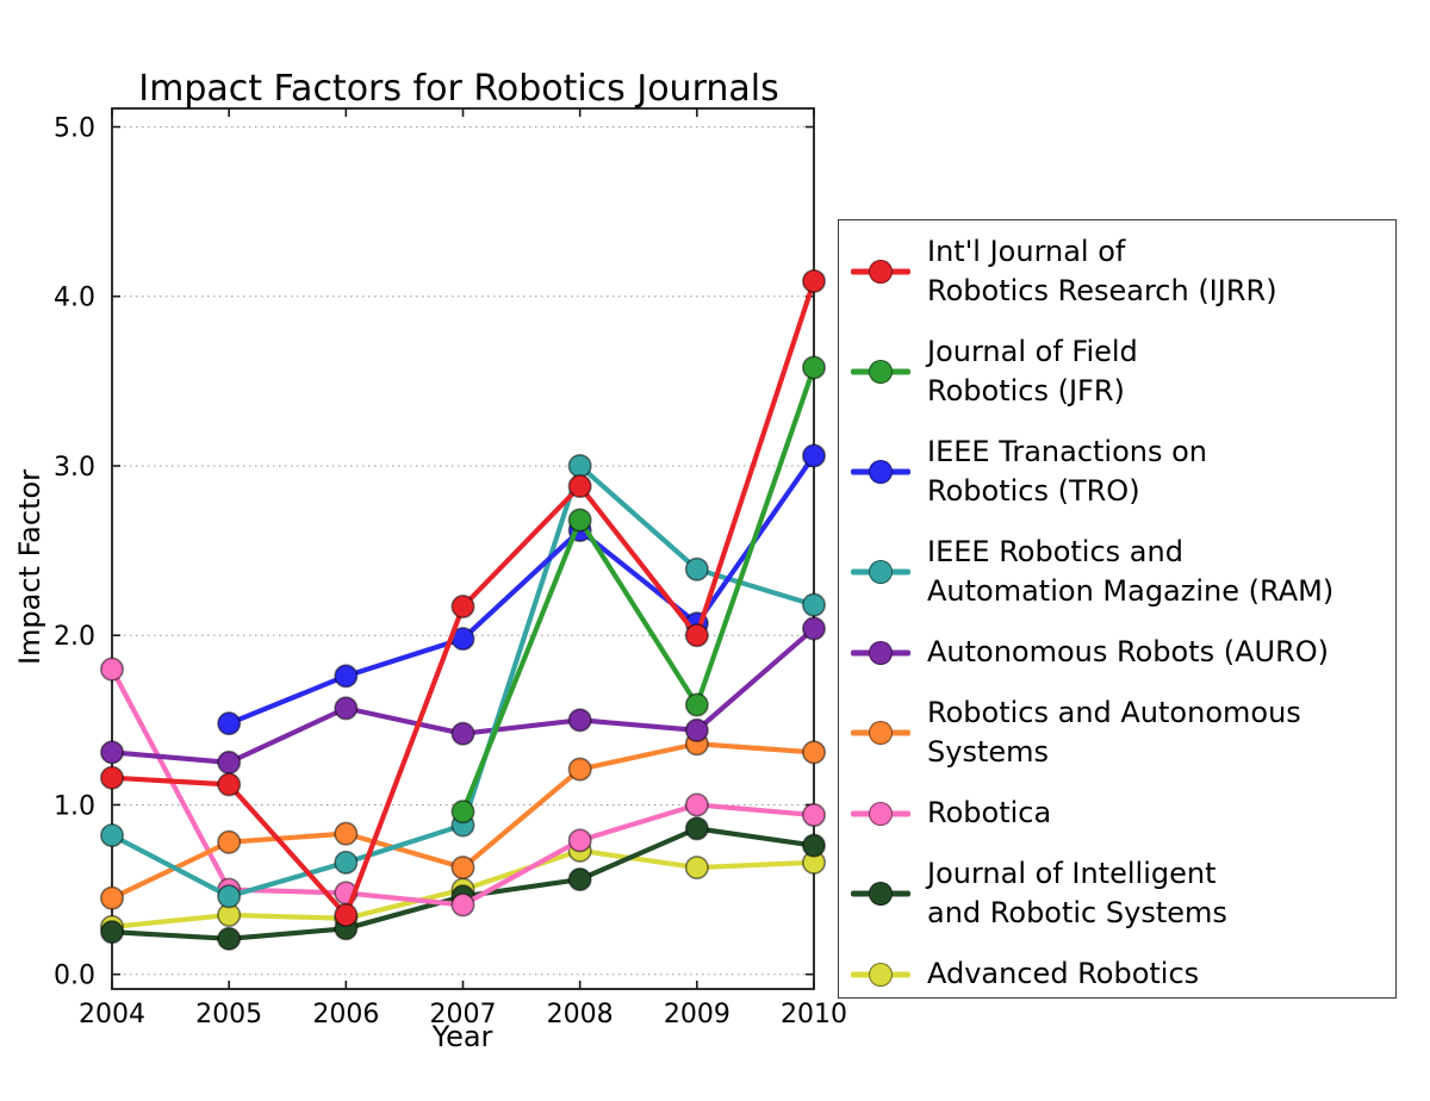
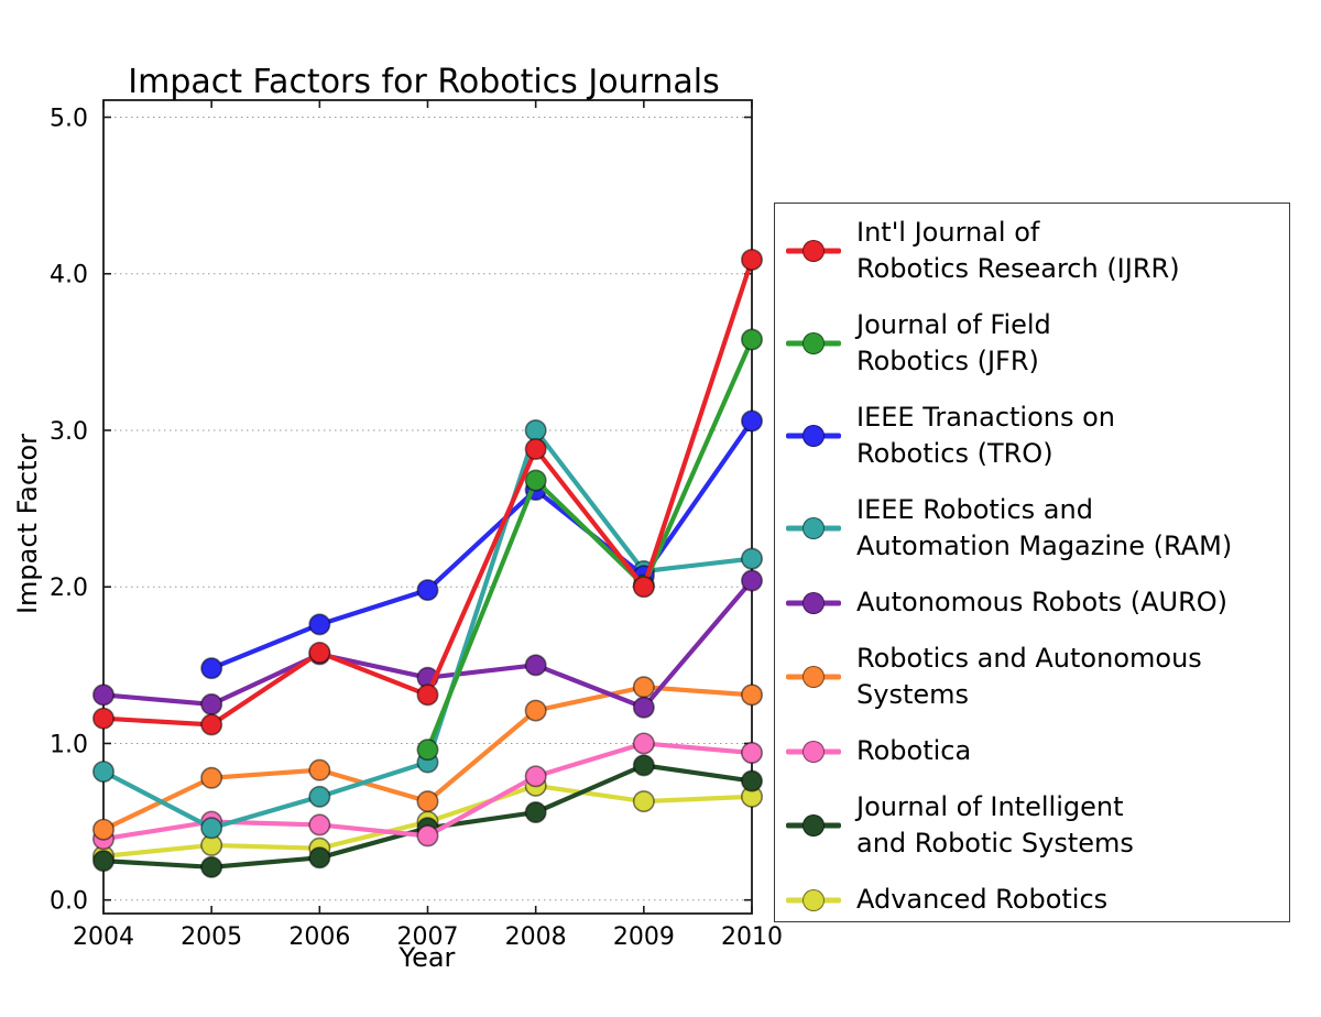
Robotica/2004: 1.80 -> 0.39
Int'l Journal of Robotics Research (IJRR)/2006: 0.35 -> 1.58
Int'l Journal of Robotics Research (IJRR)/2007: 2.17 -> 1.31
Journal of Field Robotics (JFR)/2009: 1.59 -> 2.01
IEEE Robotics and Automation Magazine (RAM)/2009: 2.39 -> 2.10
Autonomous Robots (AURO)/2009: 1.44 -> 1.23
